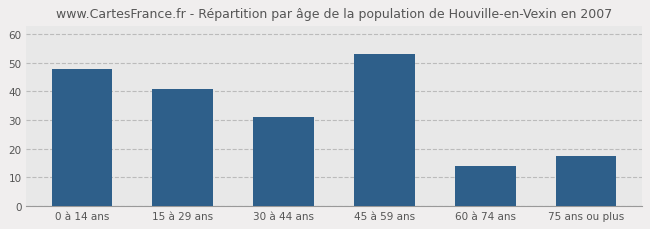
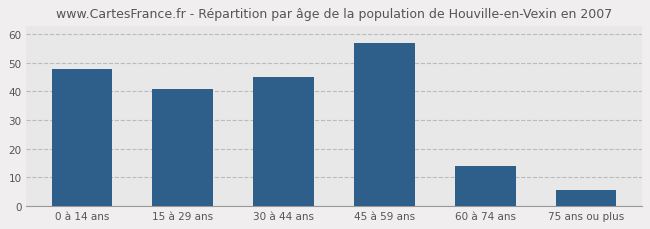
30 à 44 ans: 31.0 -> 45.0
45 à 59 ans: 53.0 -> 57.0
75 ans ou plus: 17.5 -> 5.5
